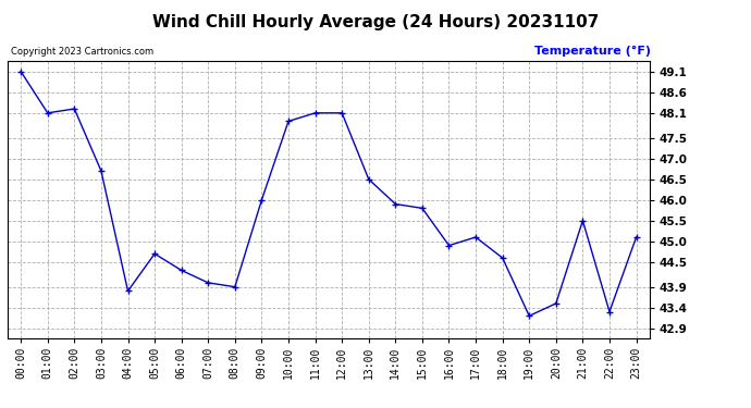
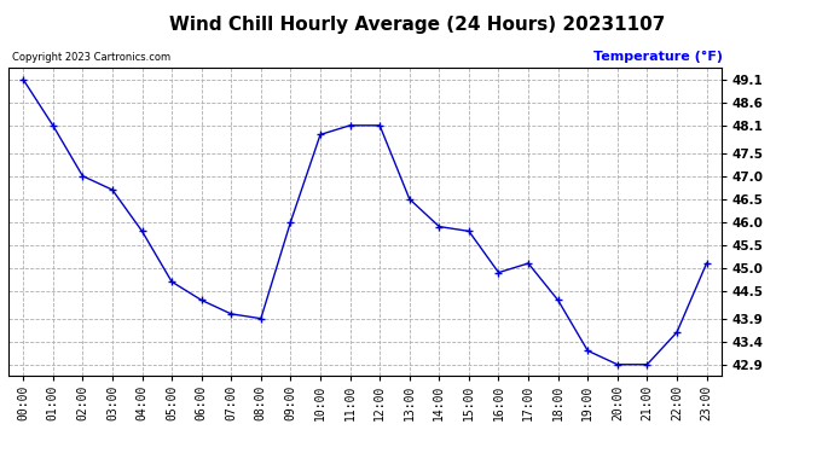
02:00: 48.2 -> 47.0
04:00: 43.8 -> 45.8
18:00: 44.6 -> 44.3
20:00: 43.5 -> 42.9
21:00: 45.5 -> 42.9
22:00: 43.3 -> 43.6
